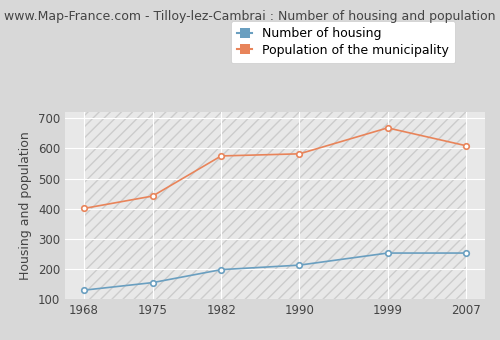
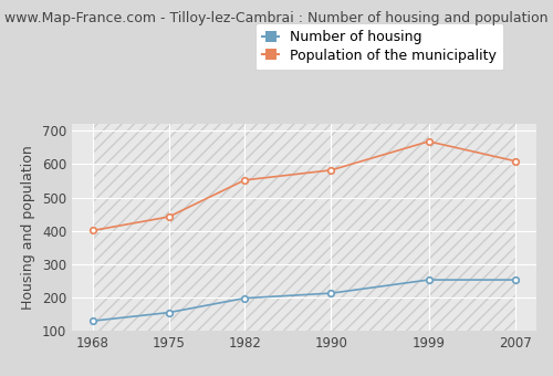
Population of the municipality/1982: 575 -> 552
